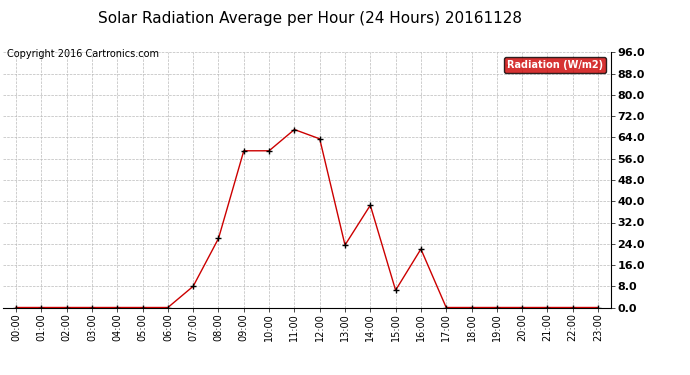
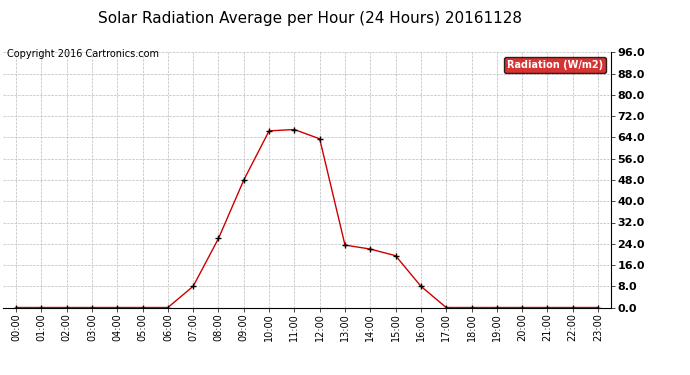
09:00: 59.0 -> 48.0
10:00: 59.0 -> 66.5
14:00: 38.5 -> 22.0
15:00: 6.5 -> 19.5
16:00: 22.0 -> 8.0
